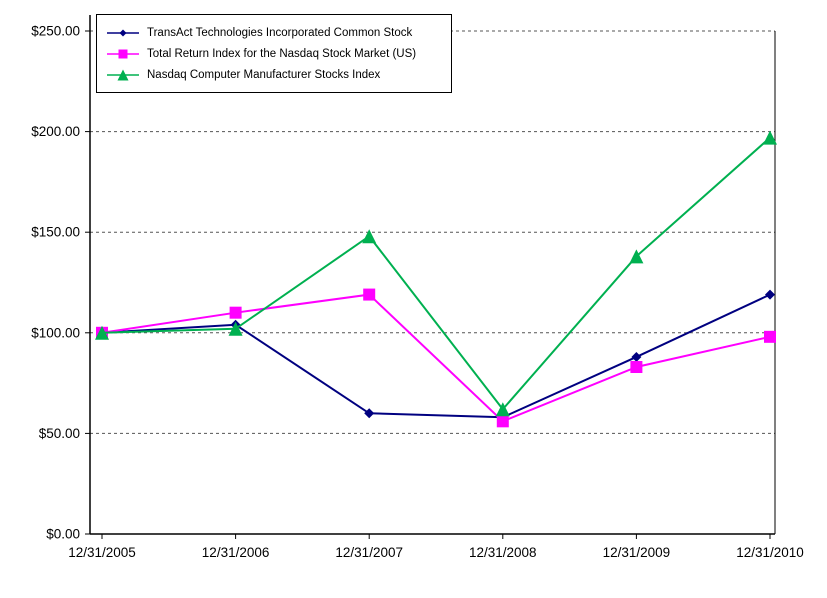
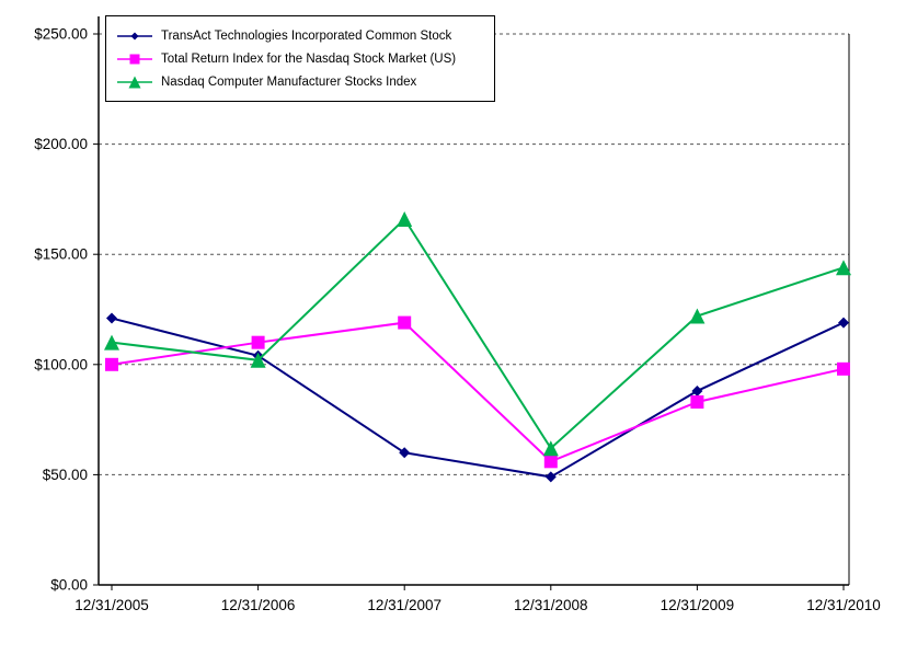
TransAct Technologies Incorporated Common Stock/12/31/2005: $100 -> $121
Nasdaq Computer Manufacturer Stocks Index/12/31/2005: $100 -> $110
Nasdaq Computer Manufacturer Stocks Index/12/31/2007: $148 -> $166
TransAct Technologies Incorporated Common Stock/12/31/2008: $58 -> $49
Nasdaq Computer Manufacturer Stocks Index/12/31/2009: $138 -> $122
Nasdaq Computer Manufacturer Stocks Index/12/31/2010: $197 -> $144
